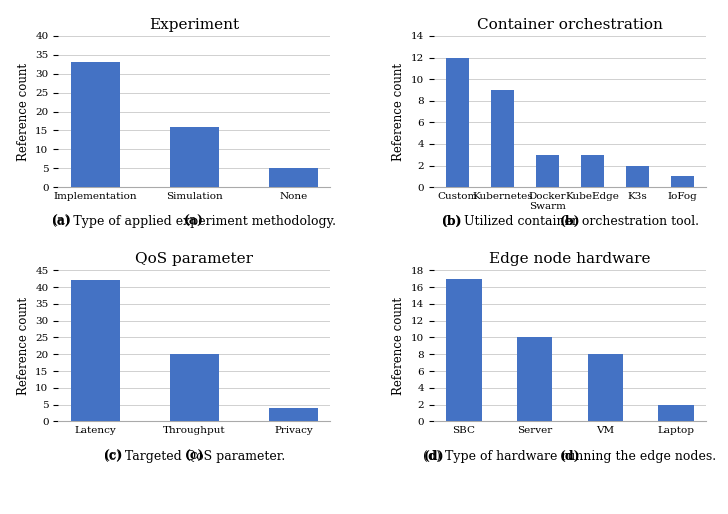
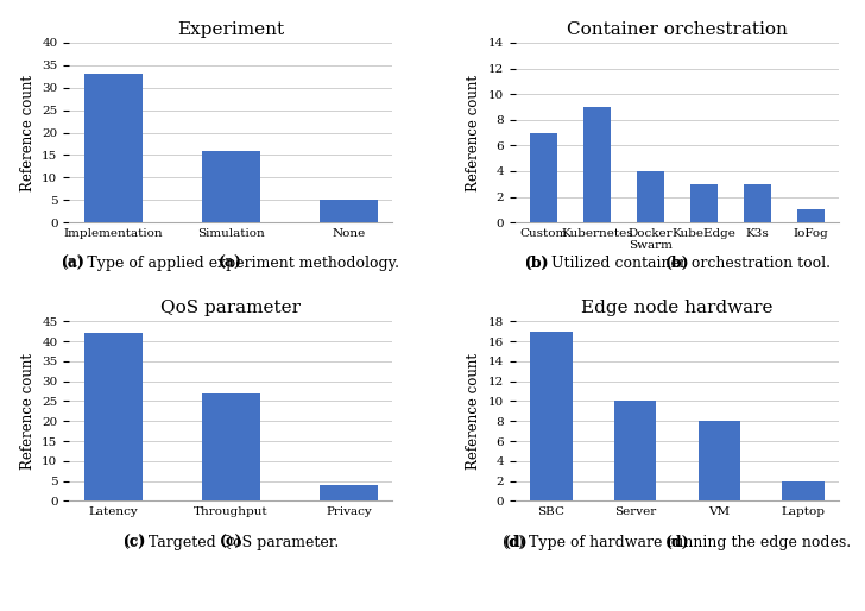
Container orchestration/Custom: 12 -> 7
Container orchestration/Docker Swarm: 3 -> 4
Container orchestration/K3s: 2 -> 3
QoS parameter/Throughput: 20 -> 27
